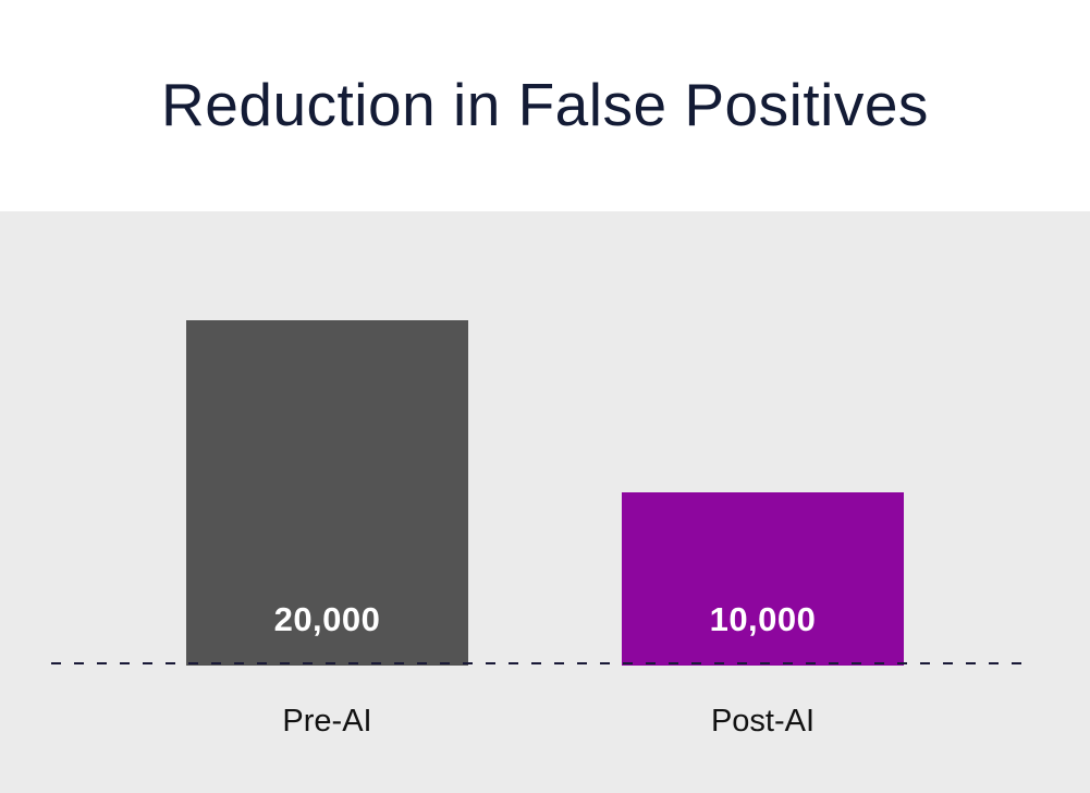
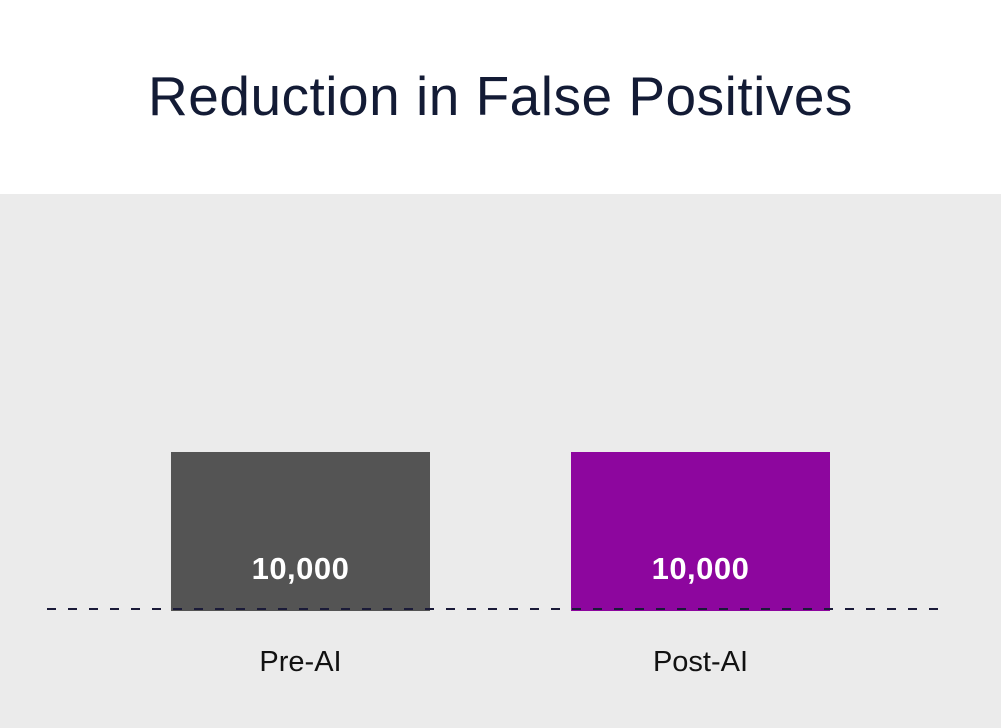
Pre-AI: 20,000 -> 10,000
